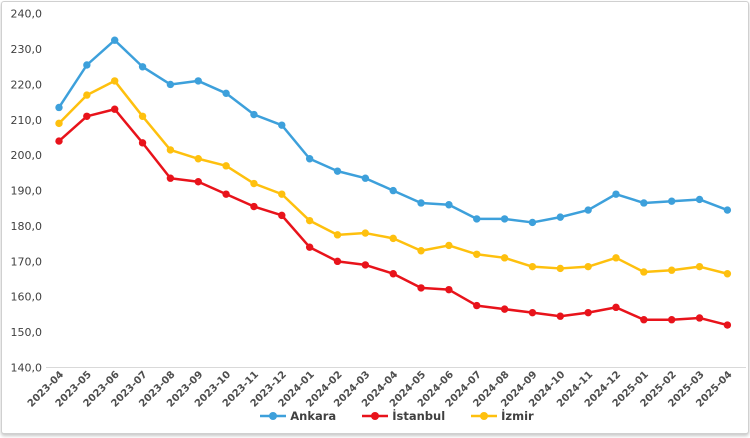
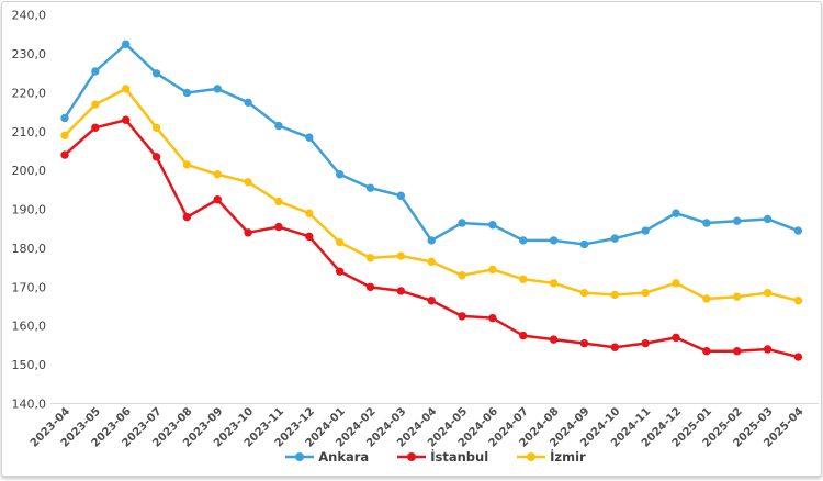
İstanbul/2023-08: 194 -> 188
İstanbul/2023-10: 189 -> 184
Ankara/2024-04: 190 -> 182
